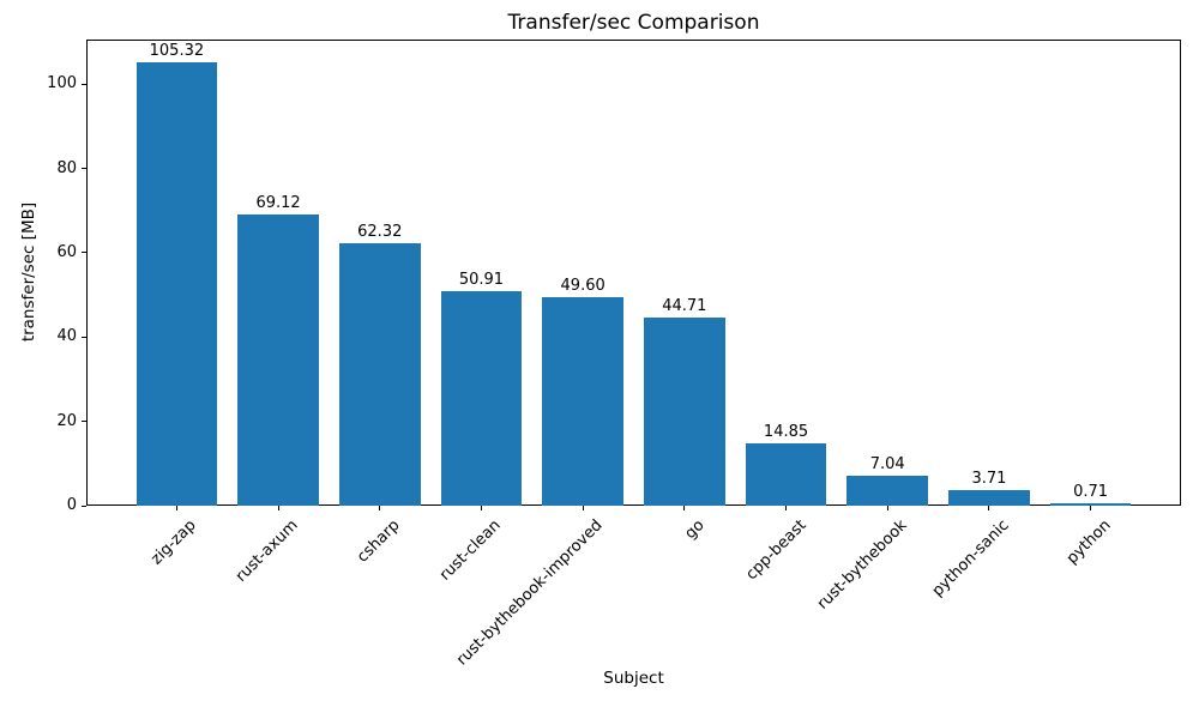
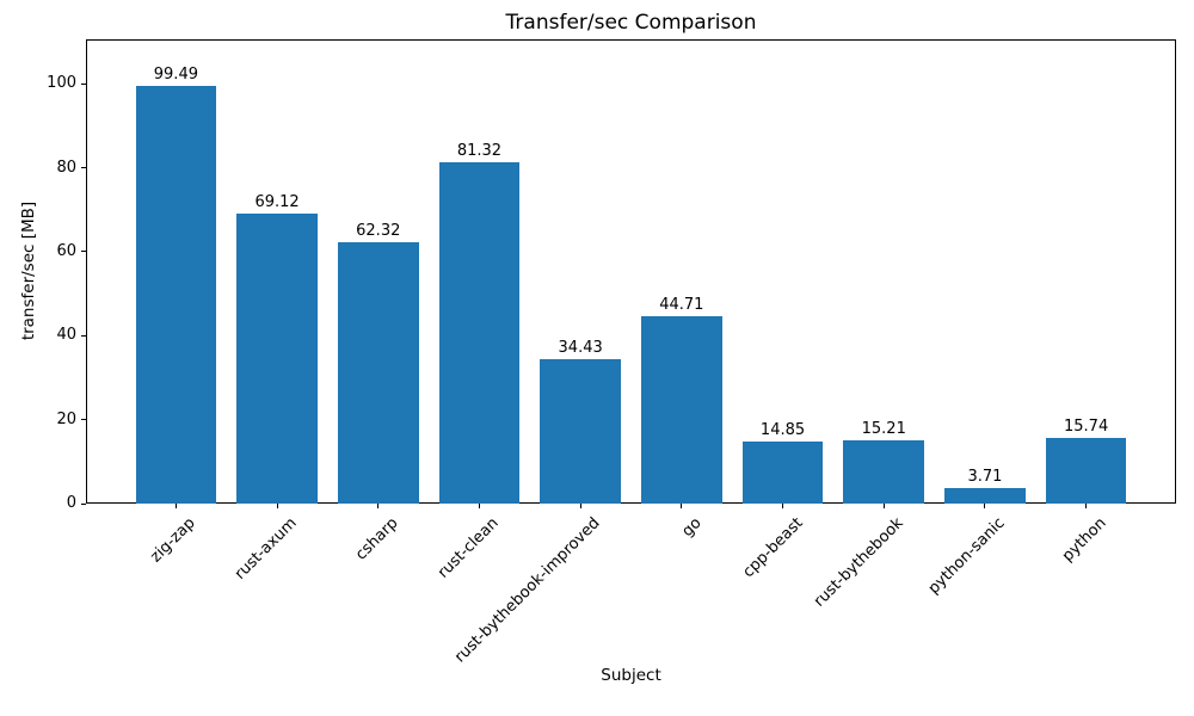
zig-zap: 105.32 -> 99.49
rust-clean: 50.91 -> 81.32
rust-bythebook-improved: 49.60 -> 34.43
rust-bythebook: 7.04 -> 15.21
python: 0.71 -> 15.74
